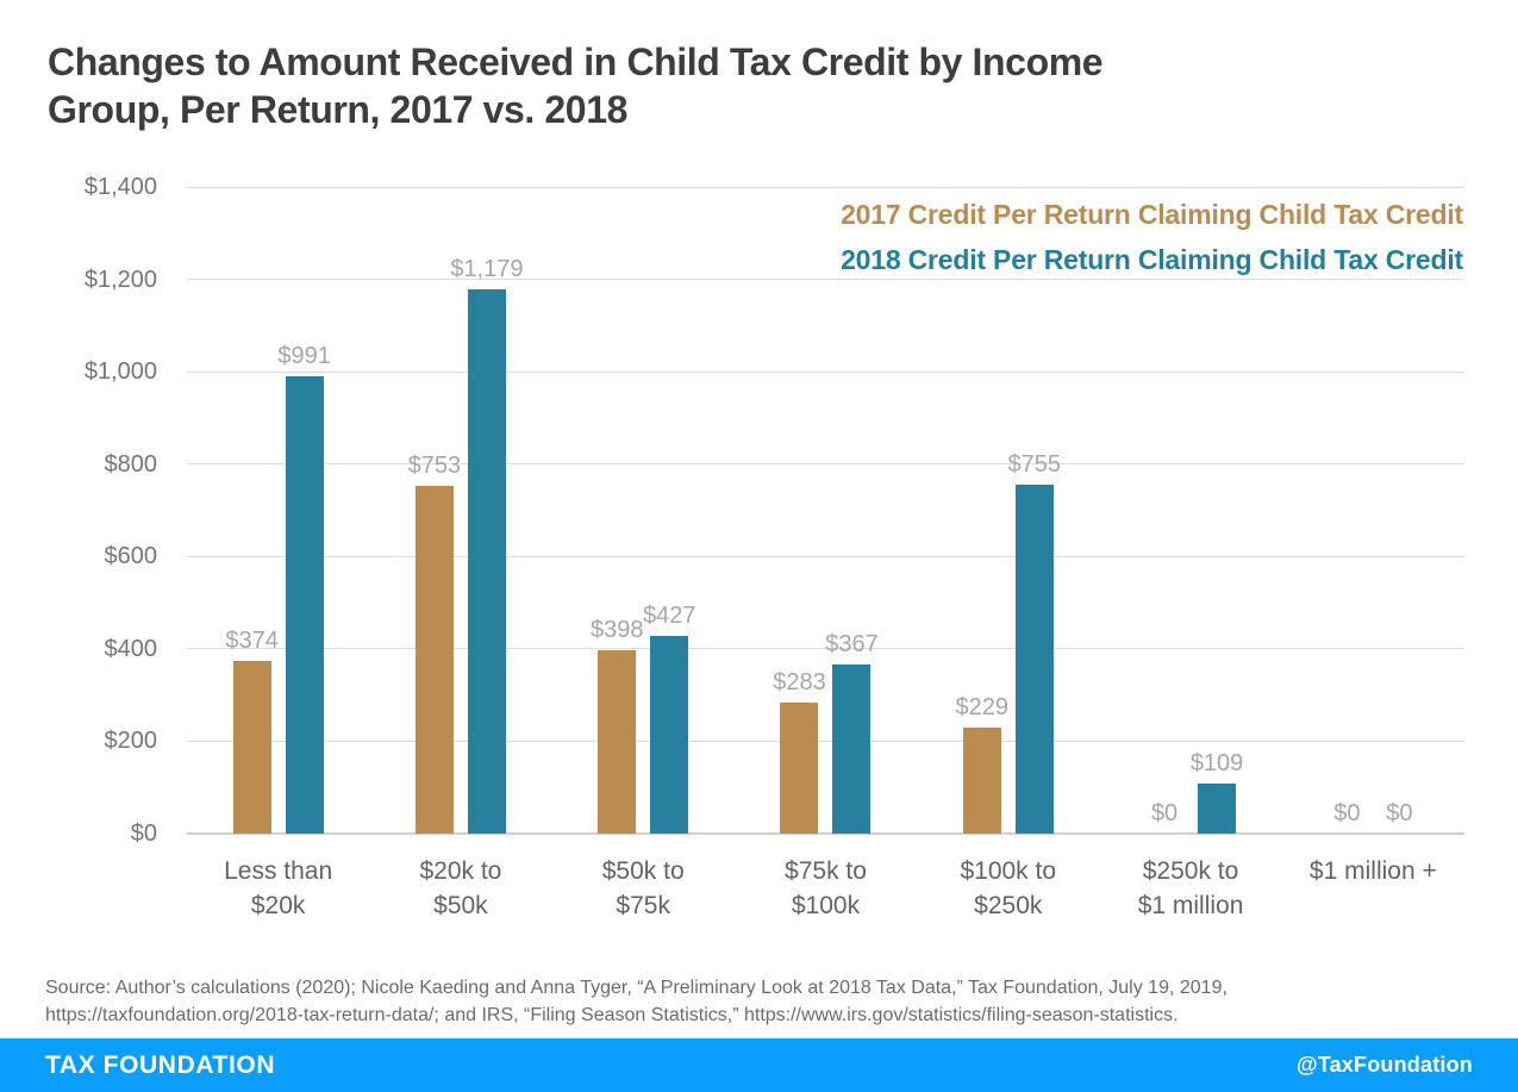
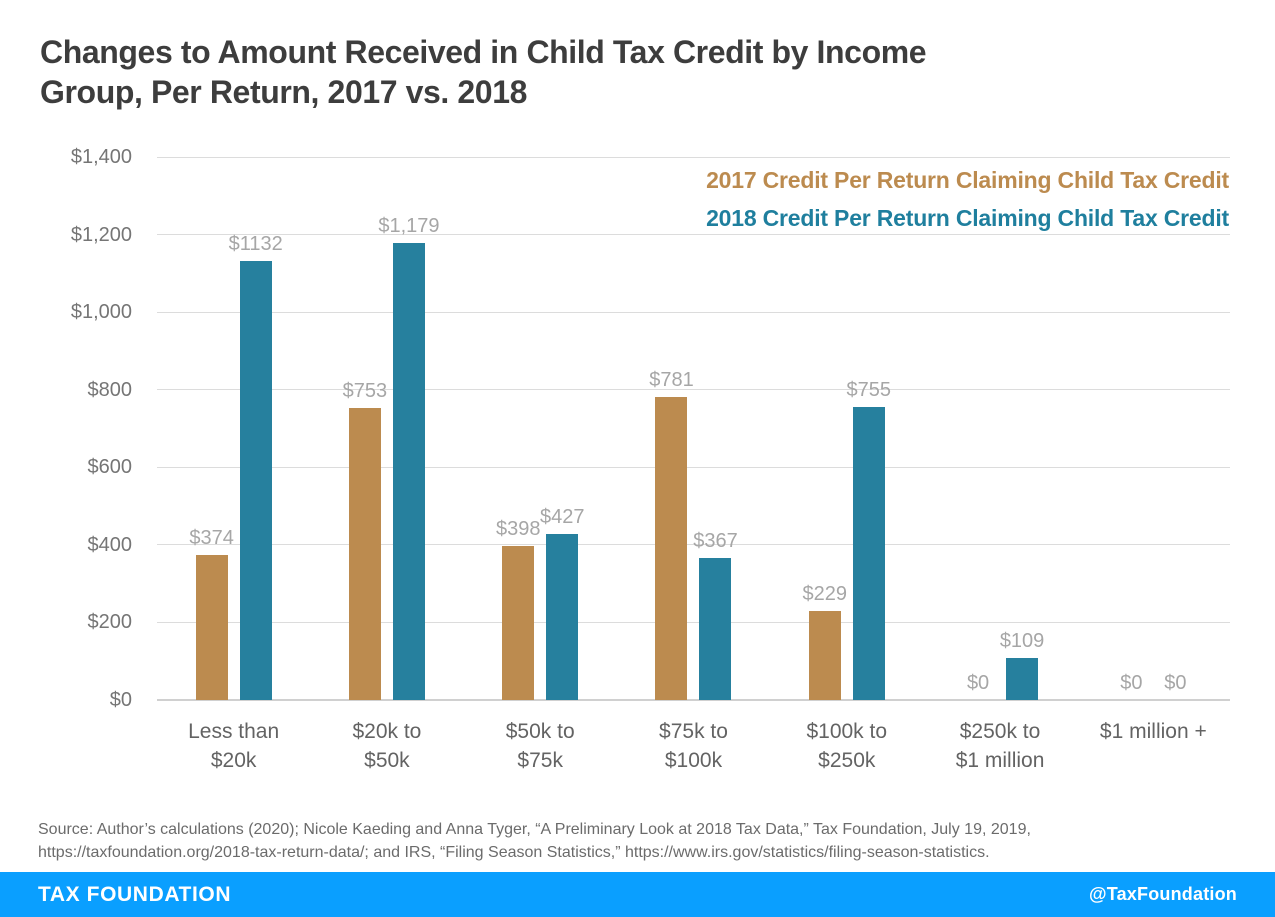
2018 Credit Per Return Claiming Child Tax Credit/Less than $20k: $991 -> $1132
2017 Credit Per Return Claiming Child Tax Credit/$75k to $100k: $283 -> $781
